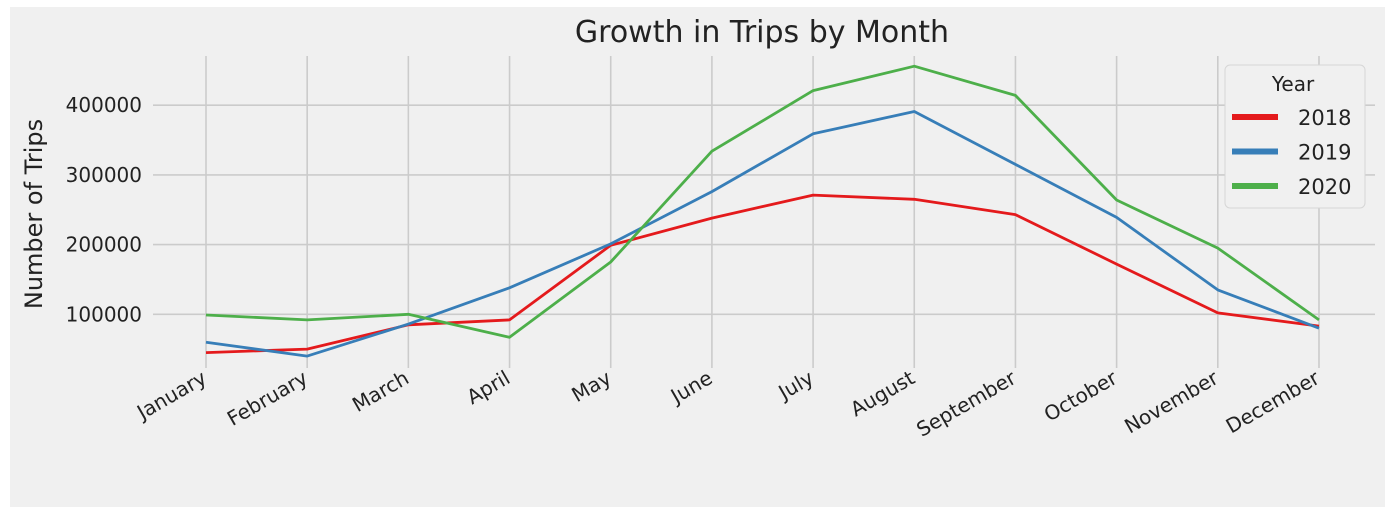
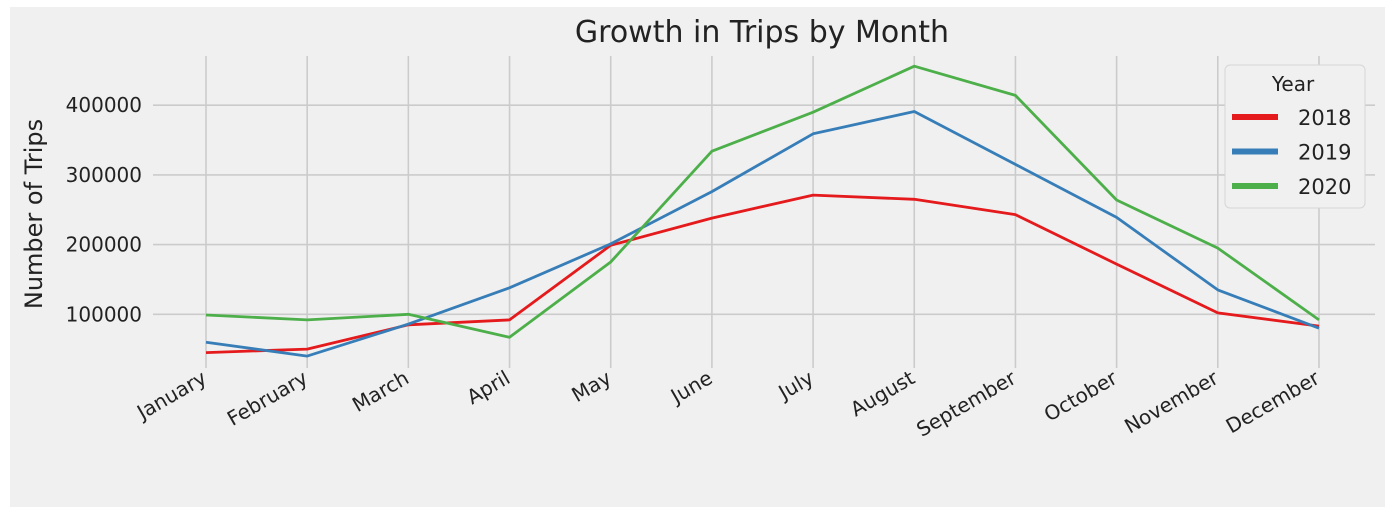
2020/July: 420000 -> 390000
